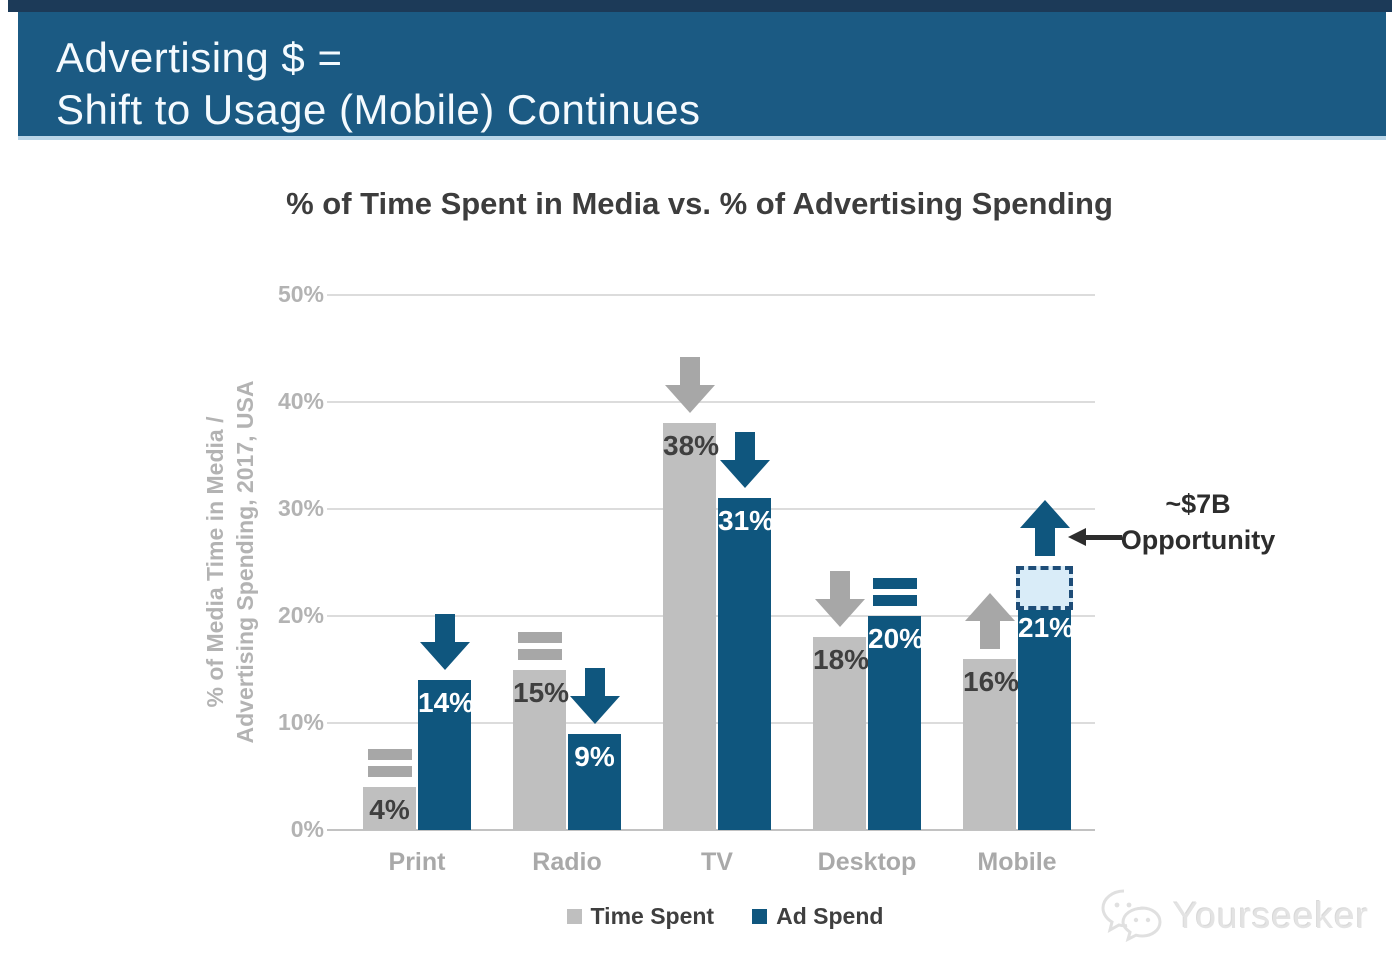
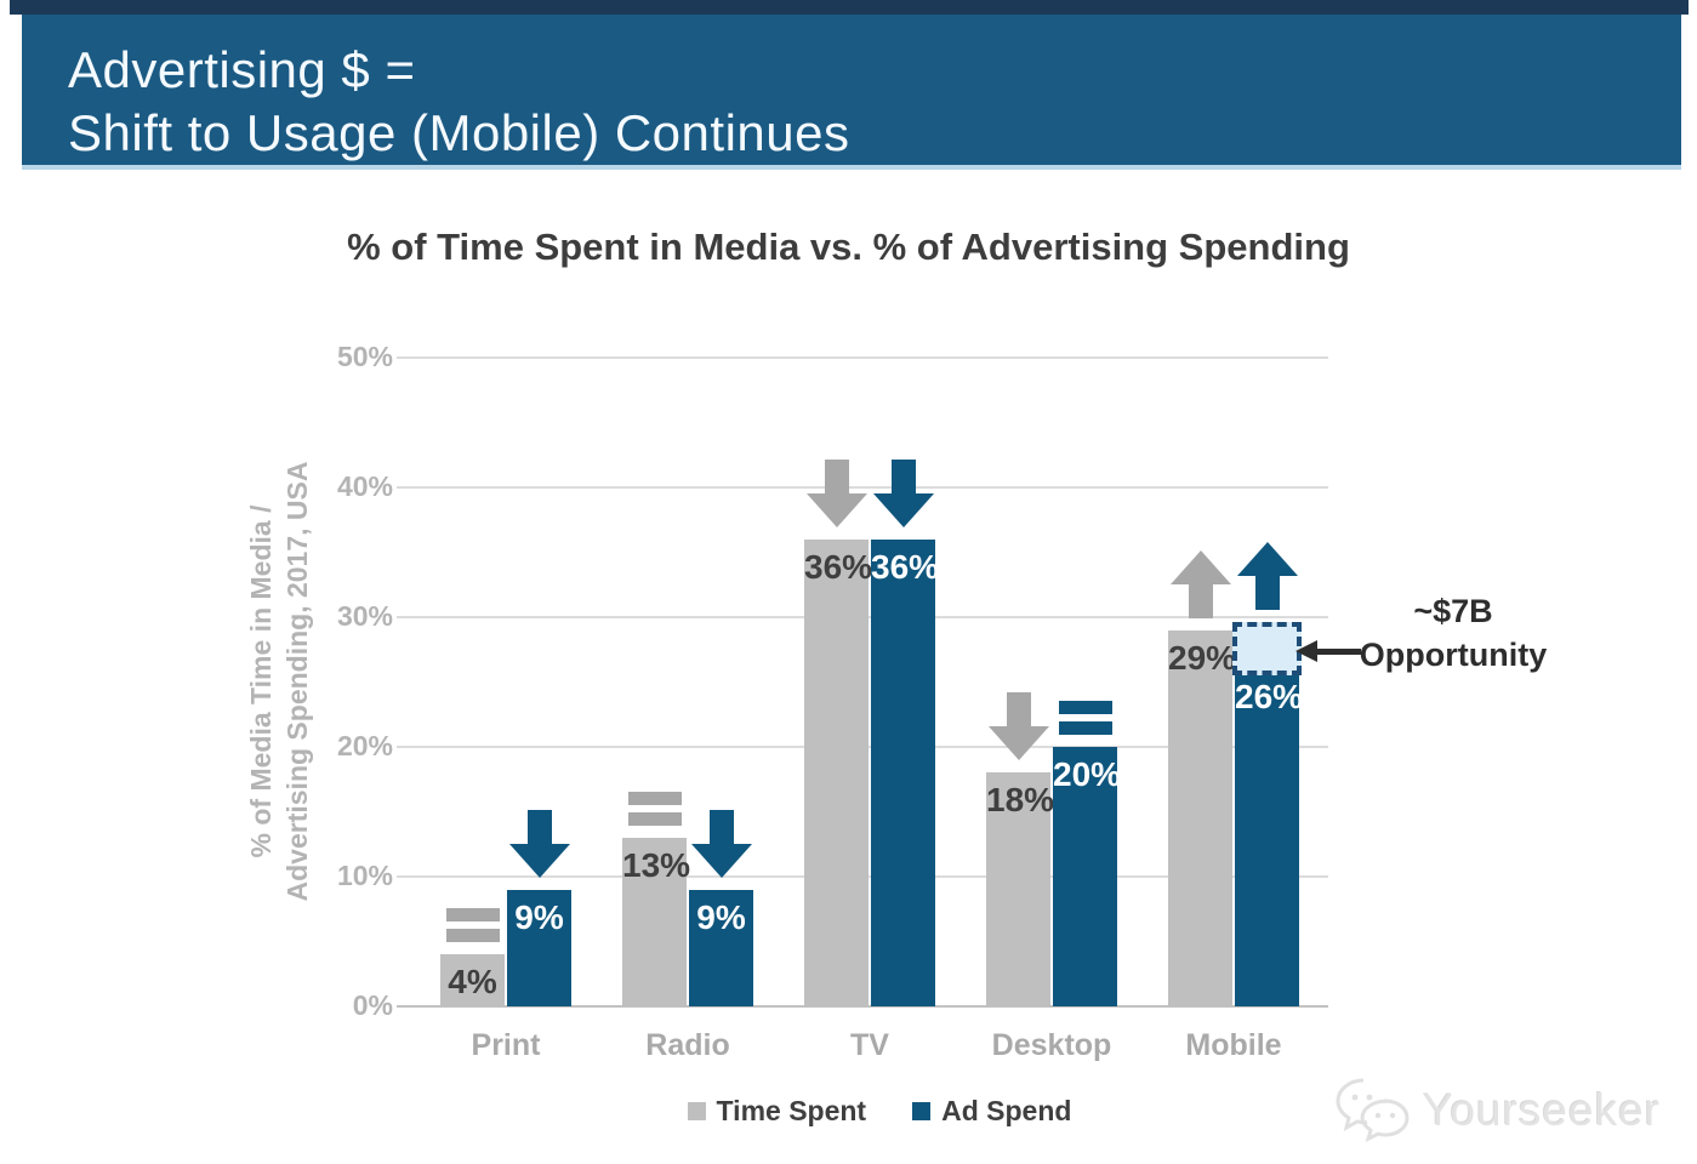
Ad Spend/Print: 14% -> 9%
Time Spent/Radio: 15% -> 13%
Time Spent/TV: 38% -> 36%
Ad Spend/TV: 31% -> 36%
Time Spent/Mobile: 16% -> 29%
Ad Spend/Mobile: 21% -> 26%
